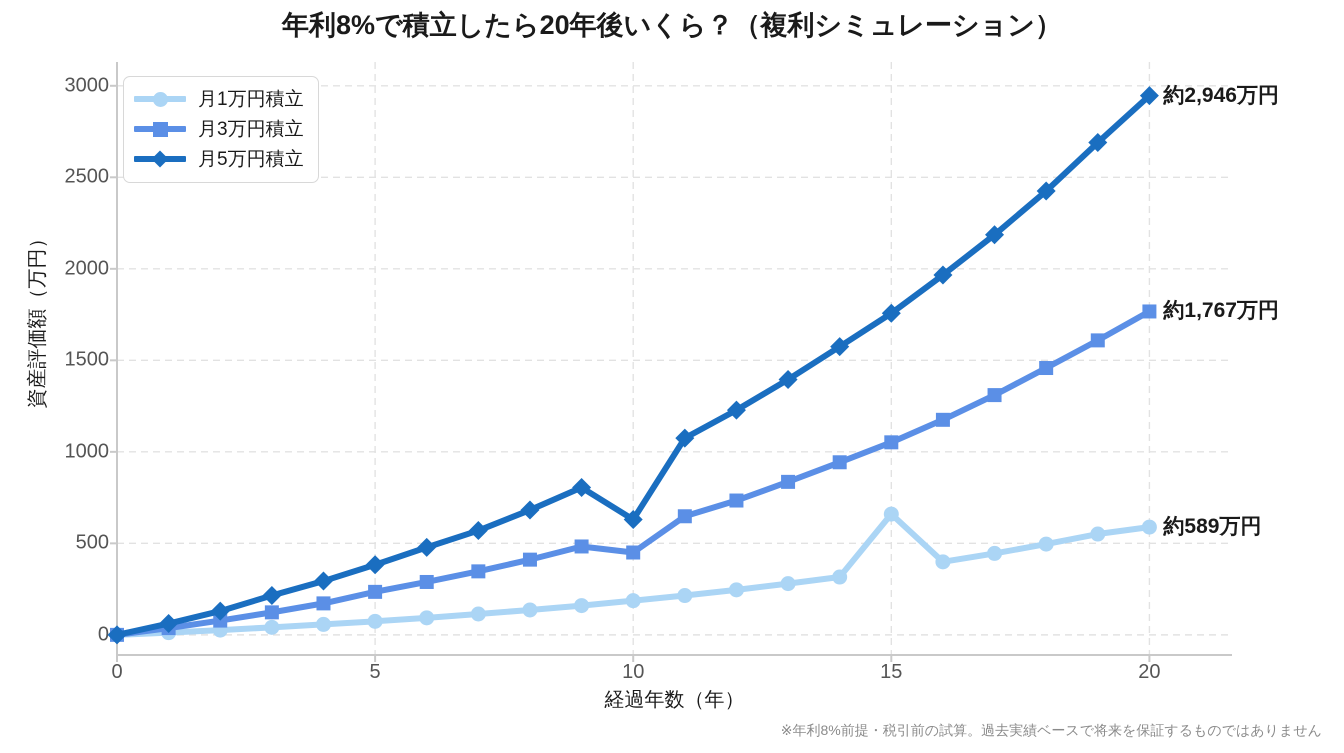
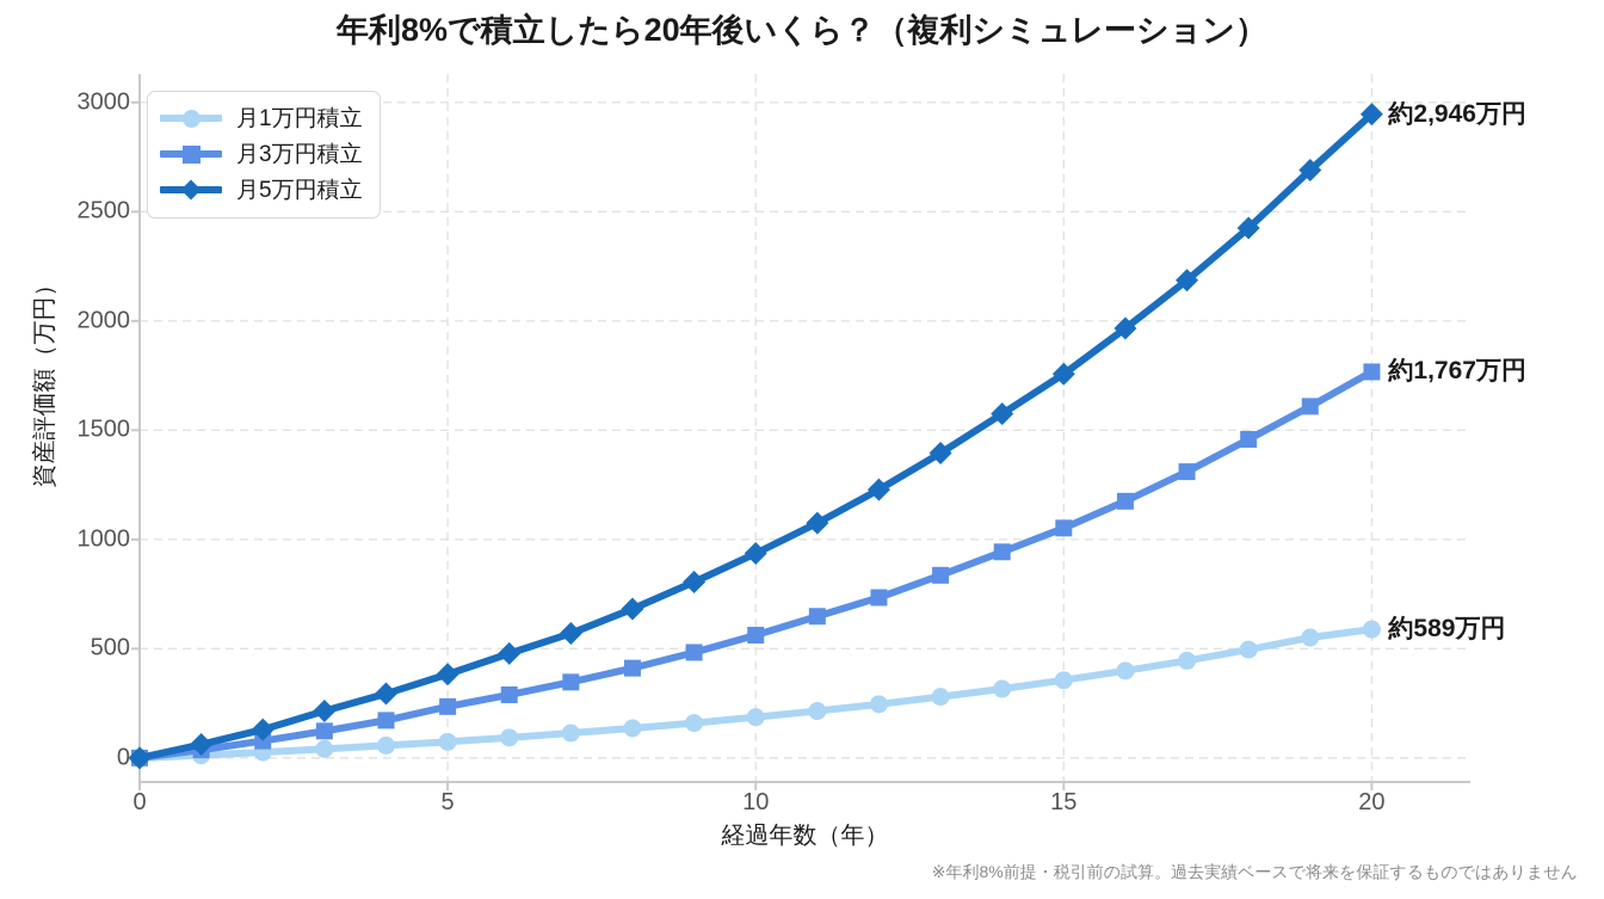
月3万円積立/10: 450 -> 560
月5万円積立/10: 630 -> 940
月1万円積立/15: 660 -> 360
